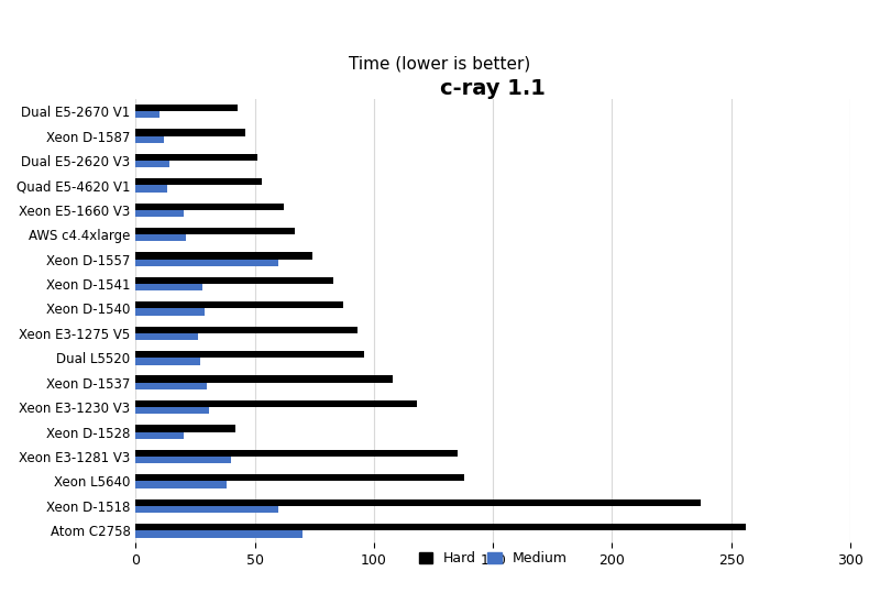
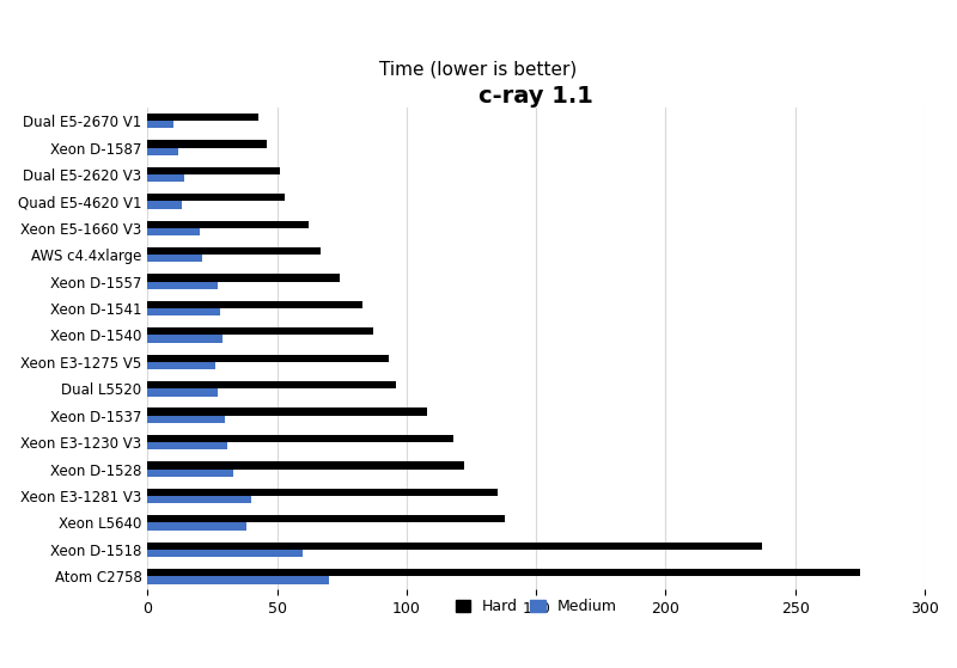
Medium/Xeon D-1557: 60 -> 27
Hard/Xeon D-1528: 42 -> 122
Medium/Xeon D-1528: 20 -> 33
Hard/Atom C2758: 256 -> 275
